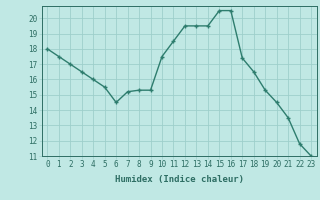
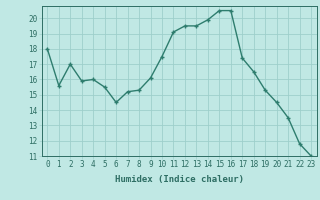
1: 17.5 -> 15.6
3: 16.5 -> 15.9
9: 15.3 -> 16.1
11: 18.5 -> 19.1
14: 19.5 -> 19.9
